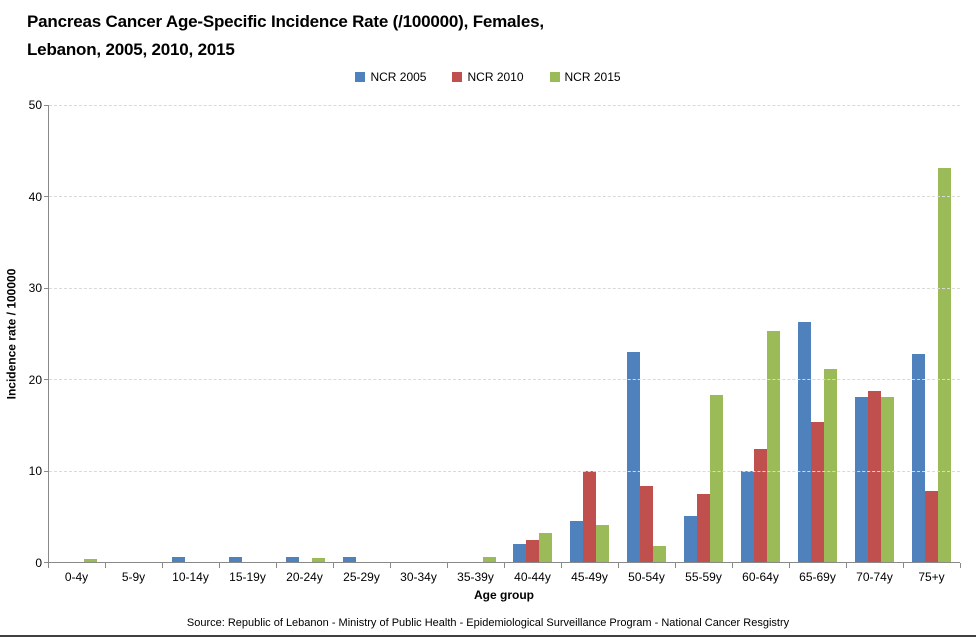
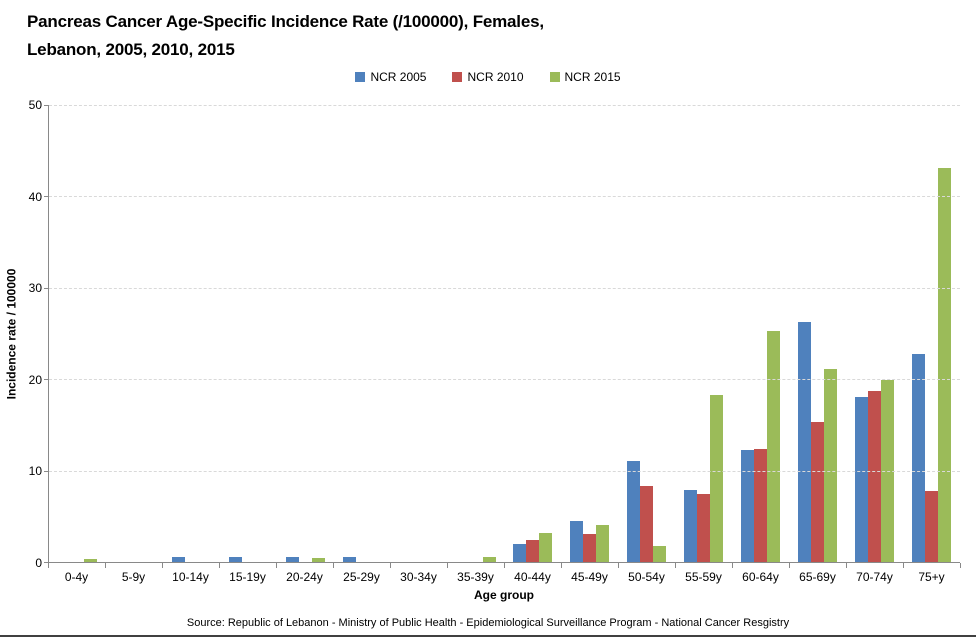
NCR 2010/45-49y: 10 -> 3
NCR 2005/50-54y: 23 -> 11
NCR 2005/55-59y: 5 -> 8
NCR 2005/60-64y: 10 -> 12
NCR 2015/70-74y: 18 -> 20
